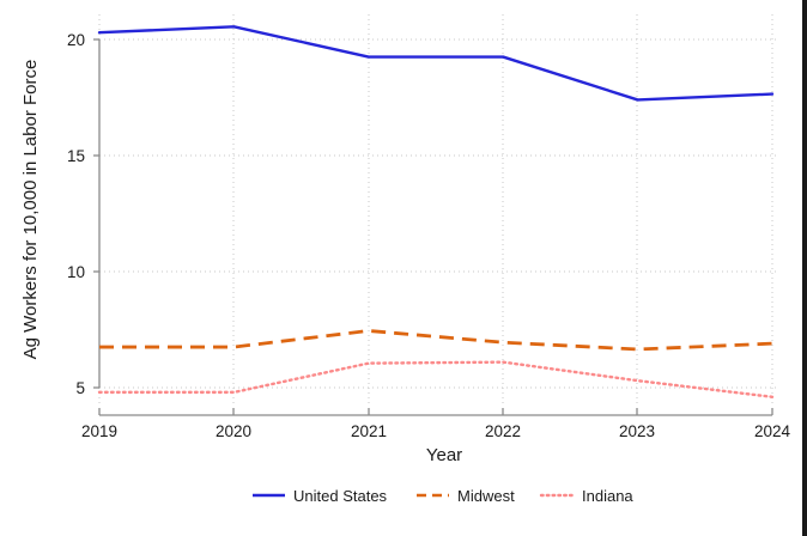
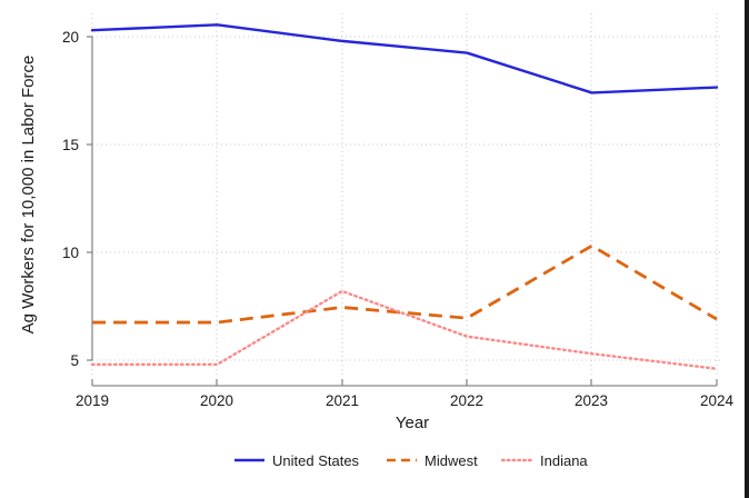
United States/2021: 19.2 -> 19.8
Indiana/2021: 6.0 -> 8.2
Midwest/2023: 6.7 -> 10.3
